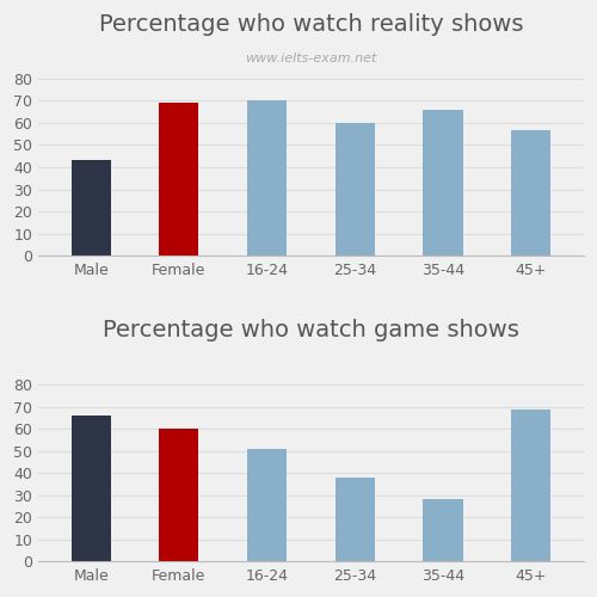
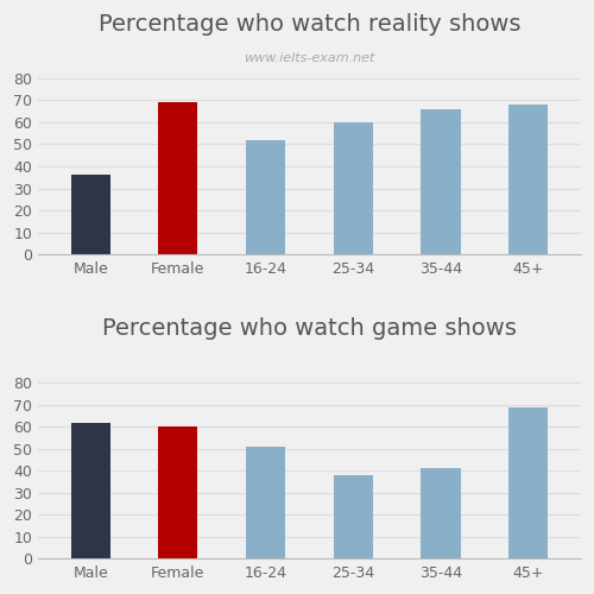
Percentage who watch reality shows/Male: 43 -> 36
Percentage who watch reality shows/16-24: 70 -> 52
Percentage who watch reality shows/45+: 57 -> 68
Percentage who watch game shows/Male: 66 -> 62
Percentage who watch game shows/35-44: 28 -> 41
